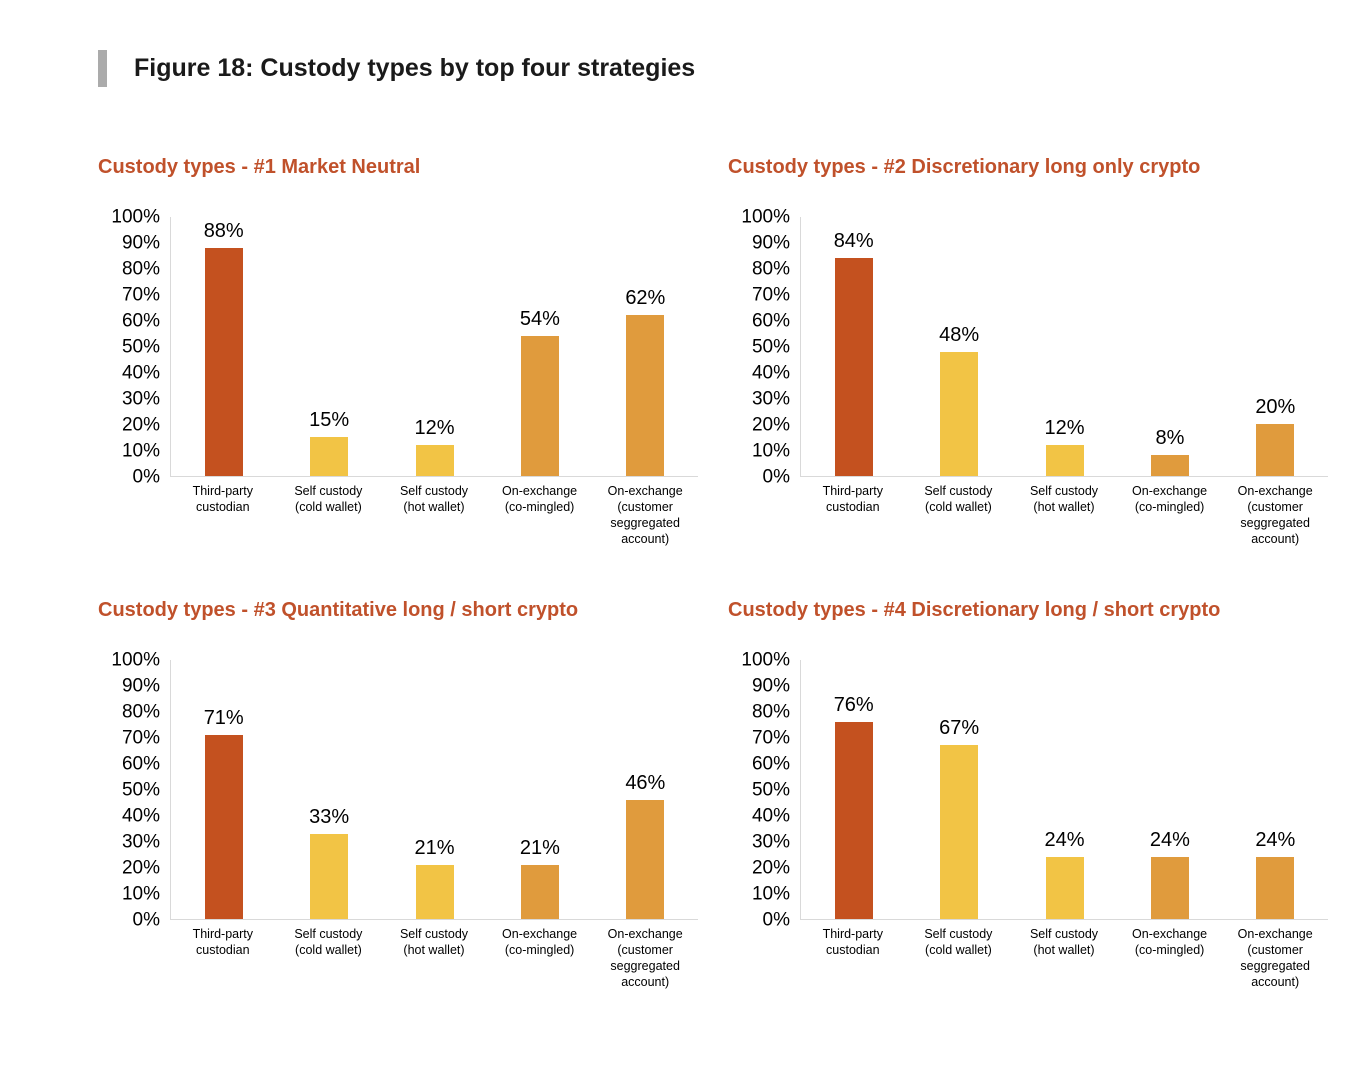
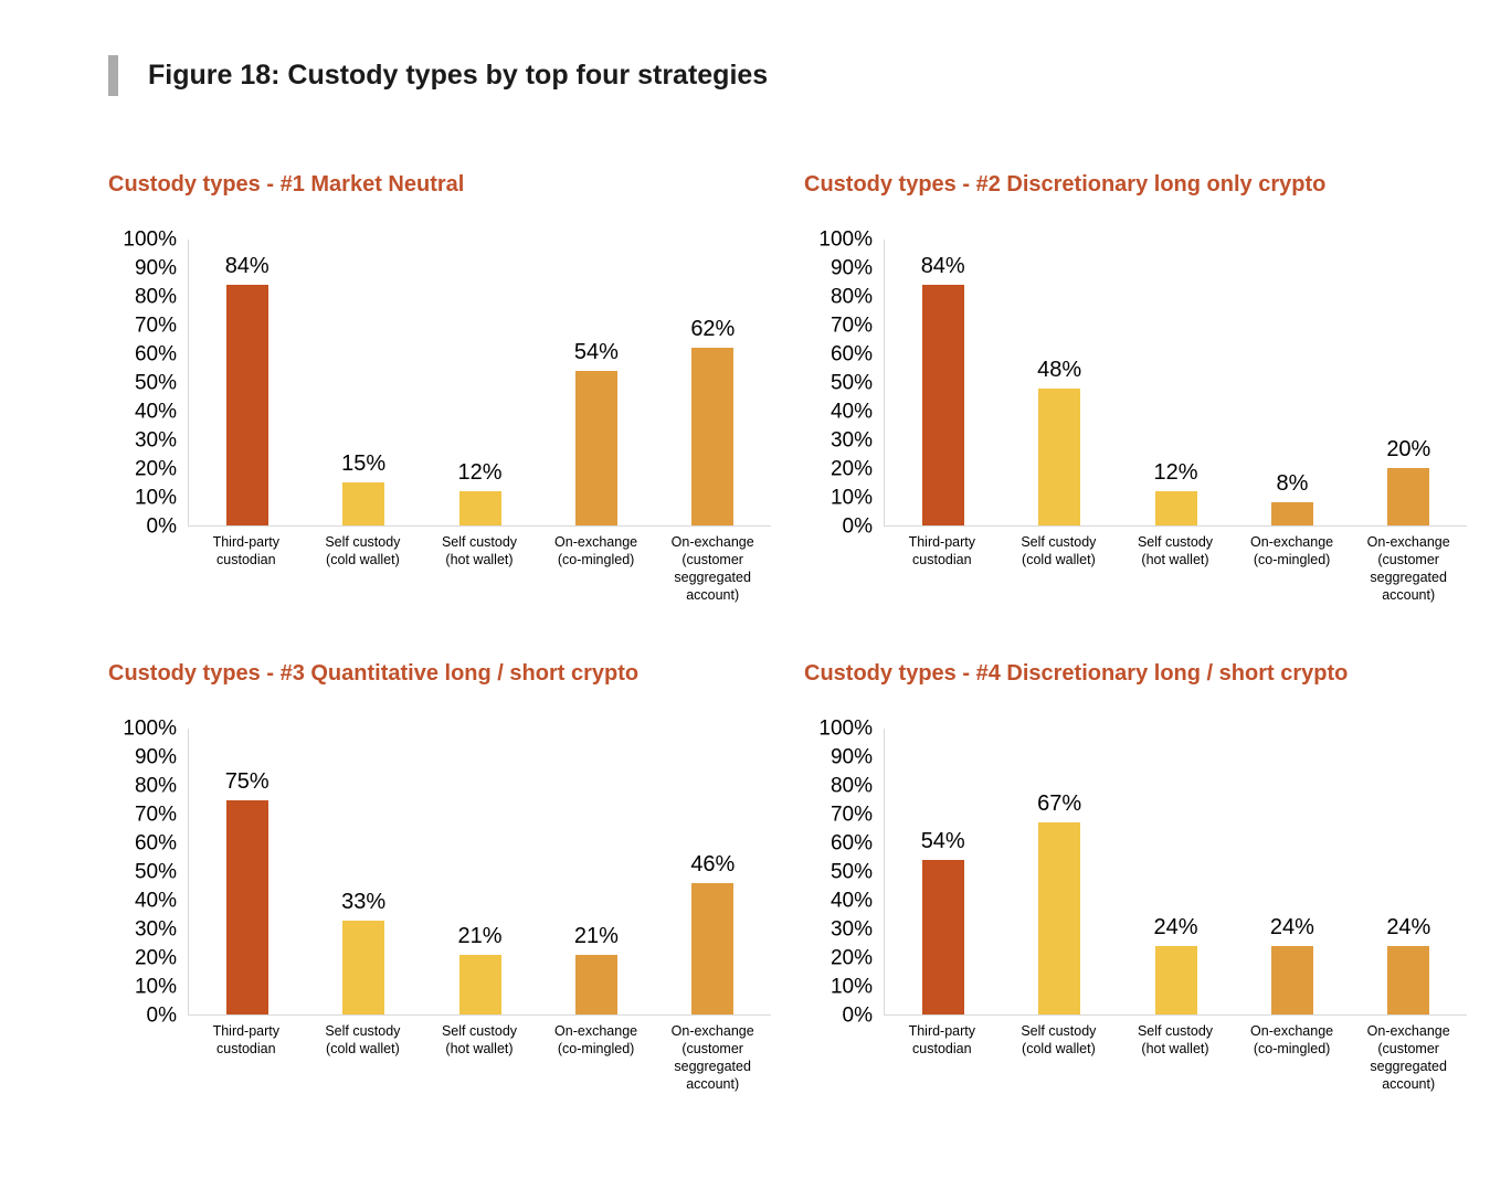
Custody types - #1 Market Neutral/Third-party custodian: 88% -> 84%
Custody types - #3 Quantitative long / short crypto/Third-party custodian: 71% -> 75%
Custody types - #4 Discretionary long / short crypto/Third-party custodian: 76% -> 54%
